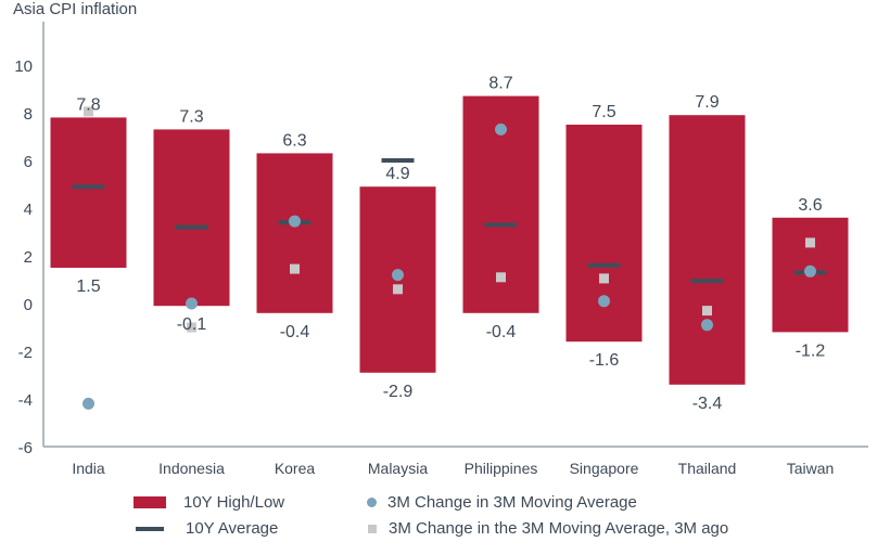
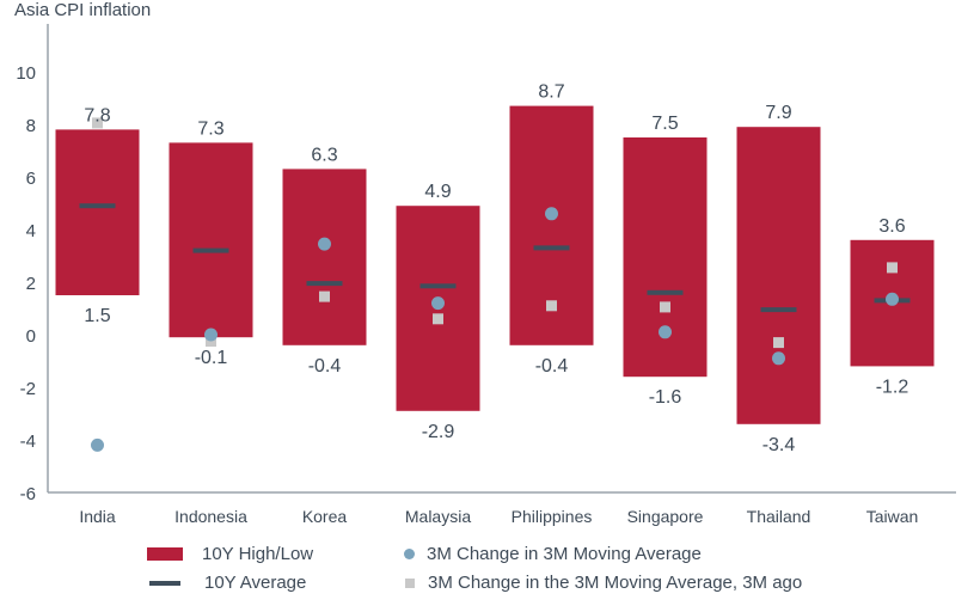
3M Change in the 3M Moving Average, 3M ago/Indonesia: -1.0 -> -0.2
10Y Average/Korea: 3.4 -> 1.9
10Y Average/Malaysia: 6.0 -> 1.9
3M Change in 3M Moving Average/Philippines: 7.3 -> 4.6
